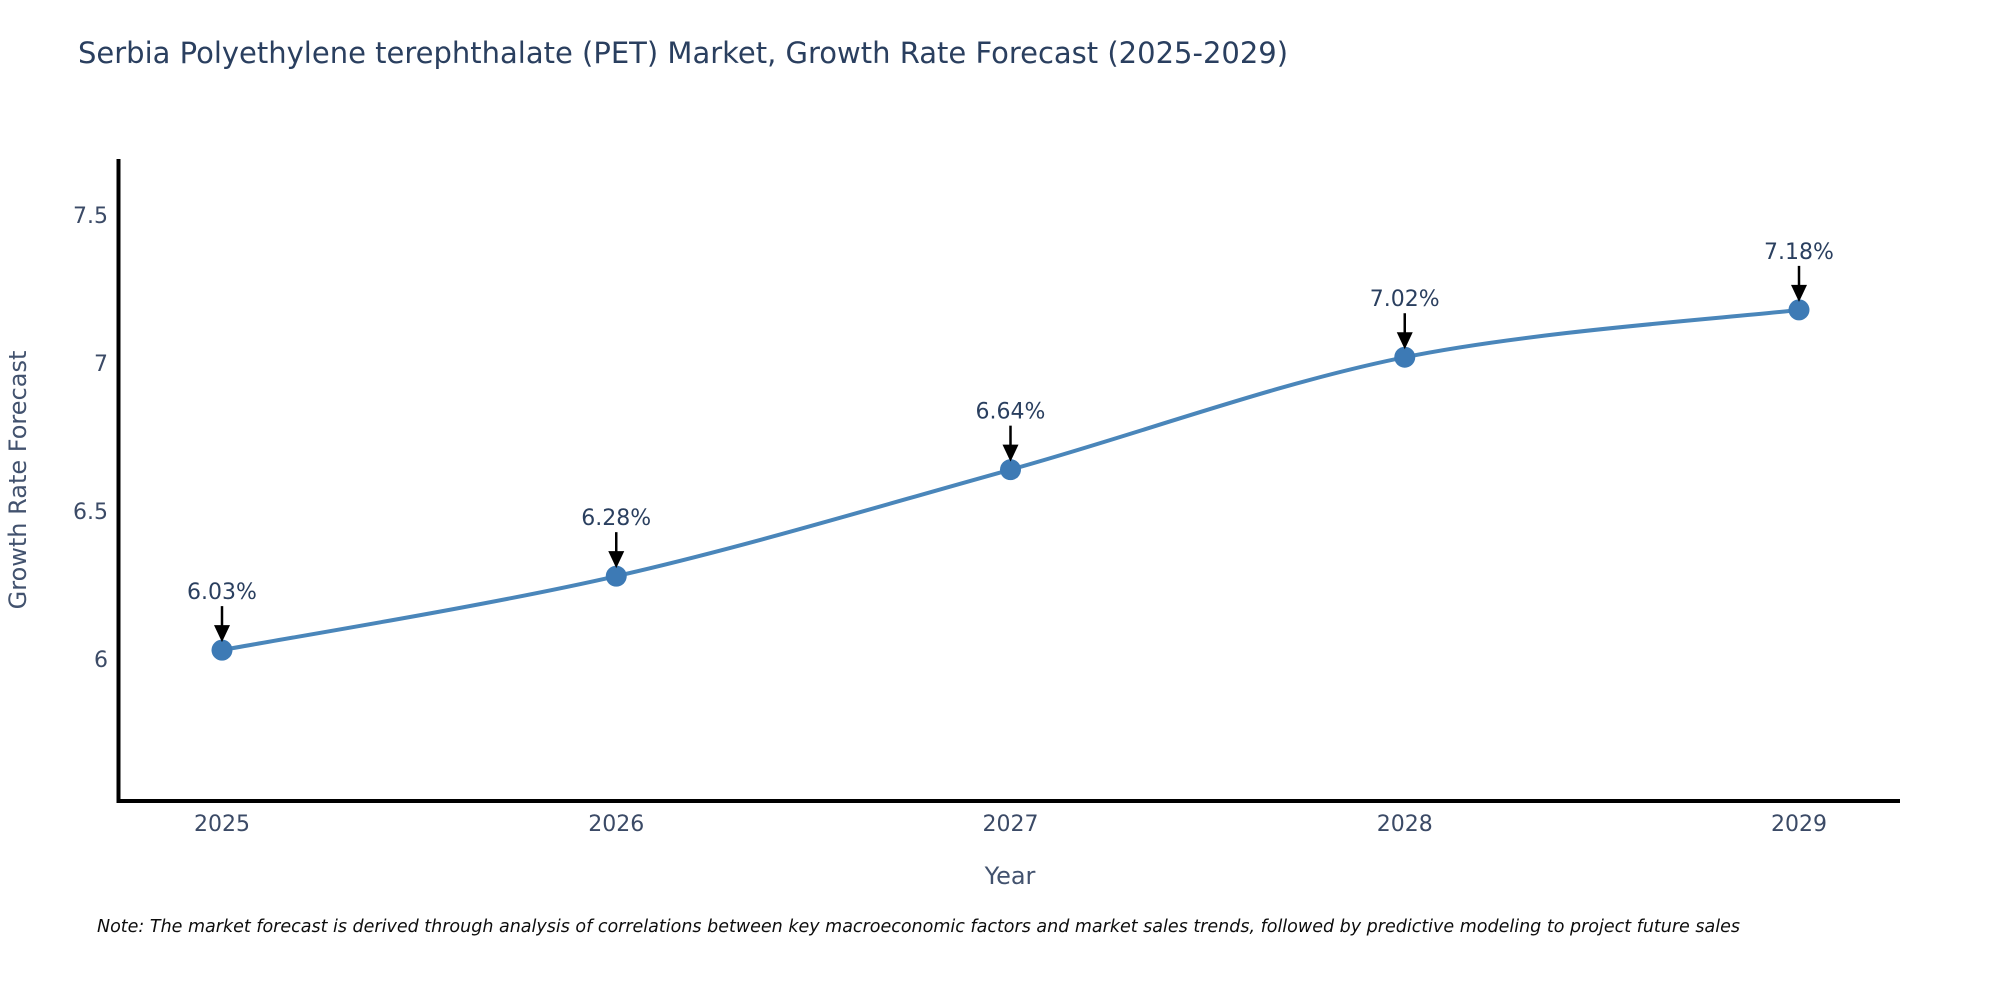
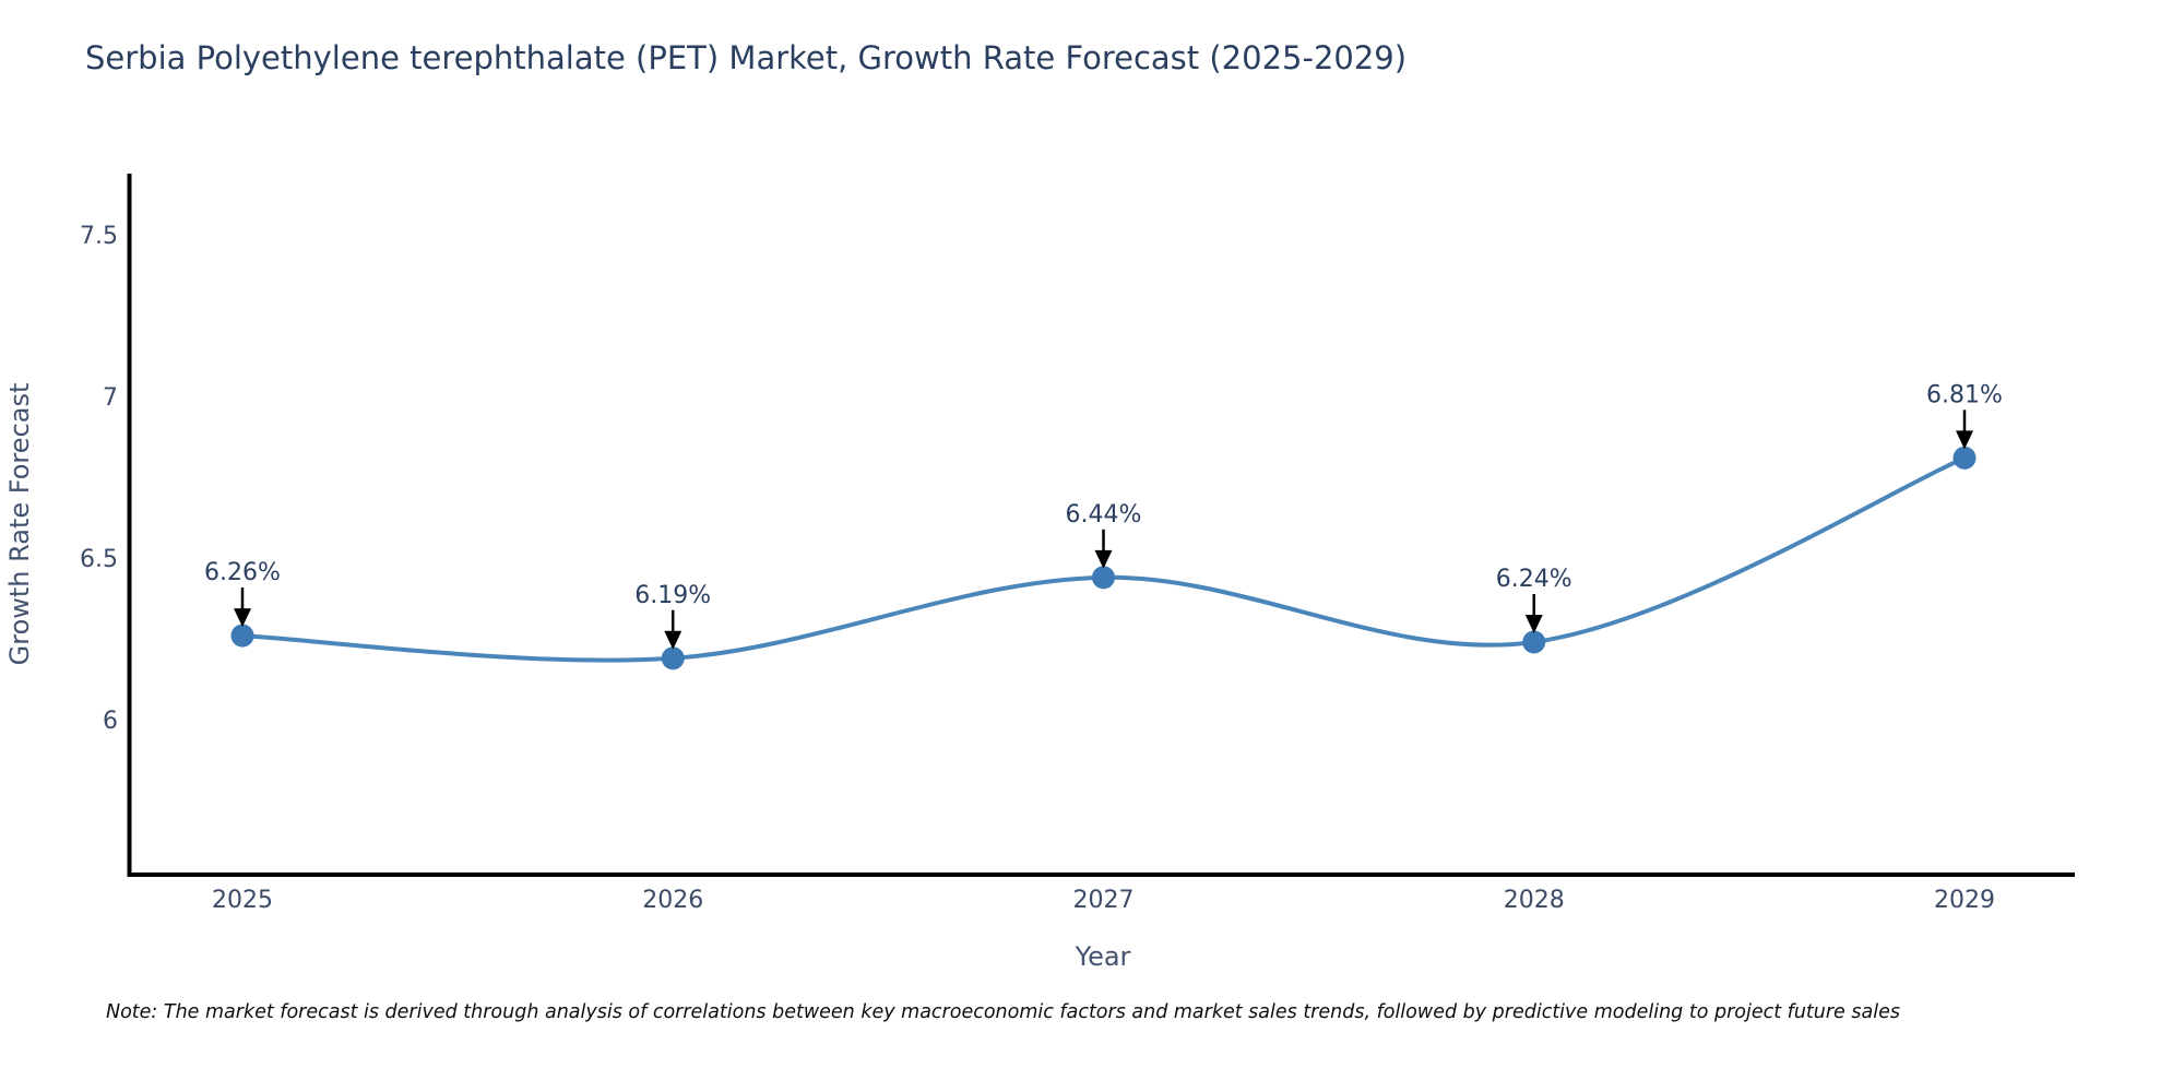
2025: 6.03% -> 6.26%
2026: 6.28% -> 6.19%
2027: 6.64% -> 6.44%
2028: 7.02% -> 6.24%
2029: 7.18% -> 6.81%
